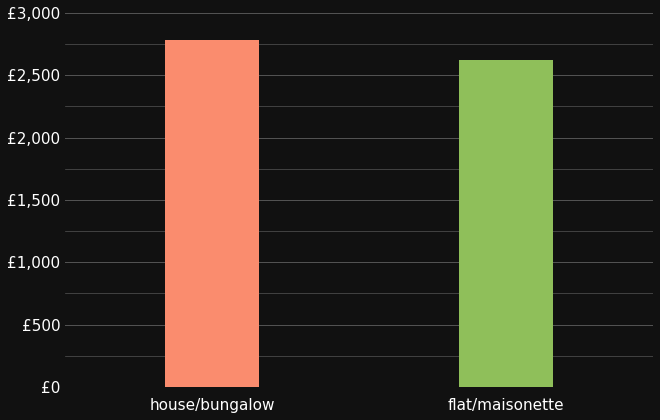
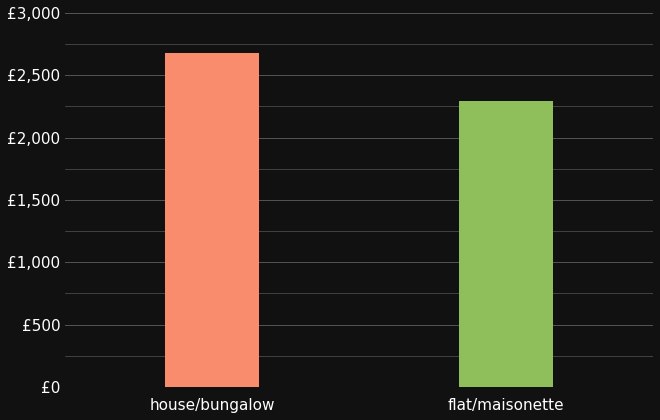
house/bungalow: £2,780 -> £2,680
flat/maisonette: £2,620 -> £2,290
